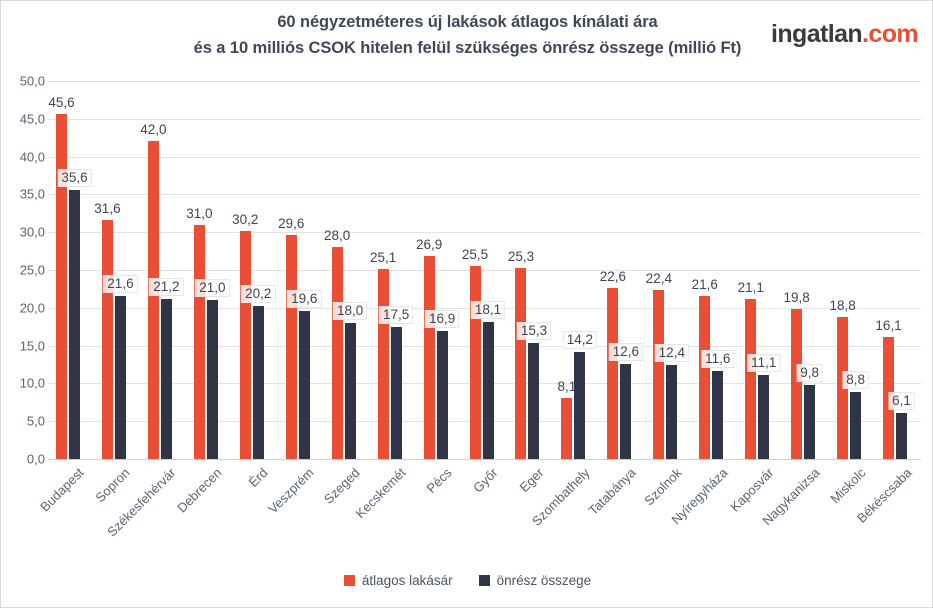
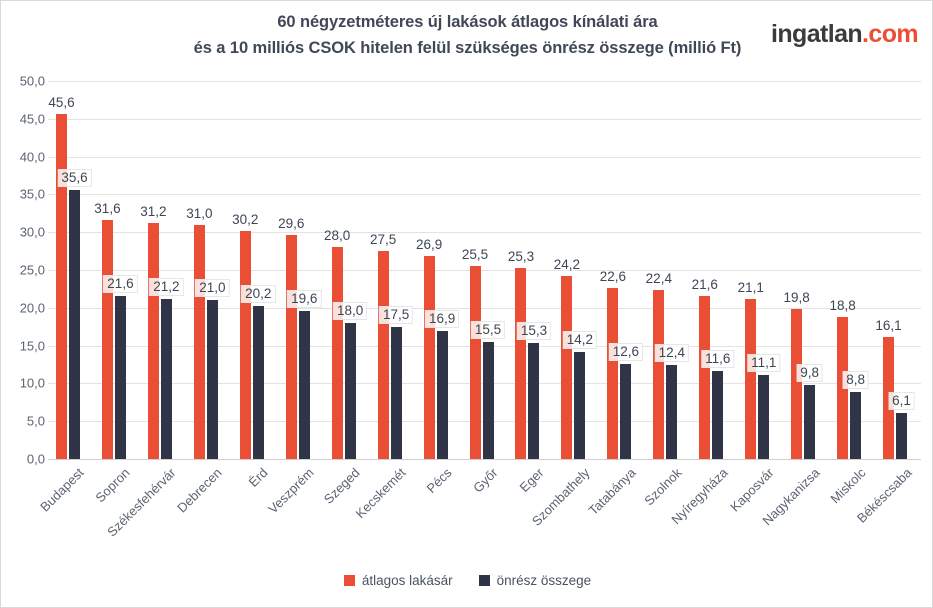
átlagos lakásár/Székesfehérvár: 42,0 -> 31,2
átlagos lakásár/Kecskemét: 25,1 -> 27,5
önrész összege/Győr: 18,1 -> 15,5
átlagos lakásár/Szombathely: 8,1 -> 24,2
